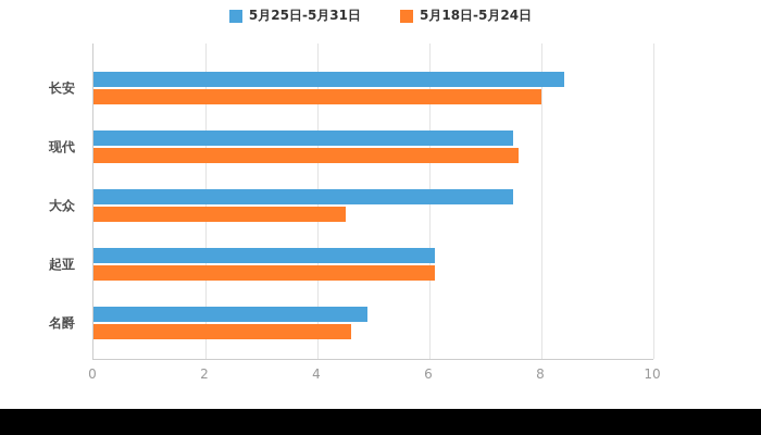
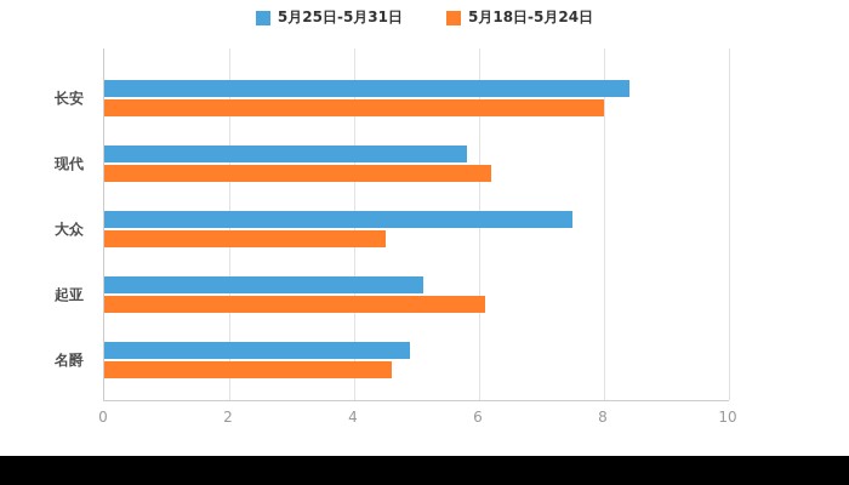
5月25日-5月31日/现代: 7.5 -> 5.8
5月18日-5月24日/现代: 7.6 -> 6.2
5月25日-5月31日/起亚: 6.1 -> 5.1
